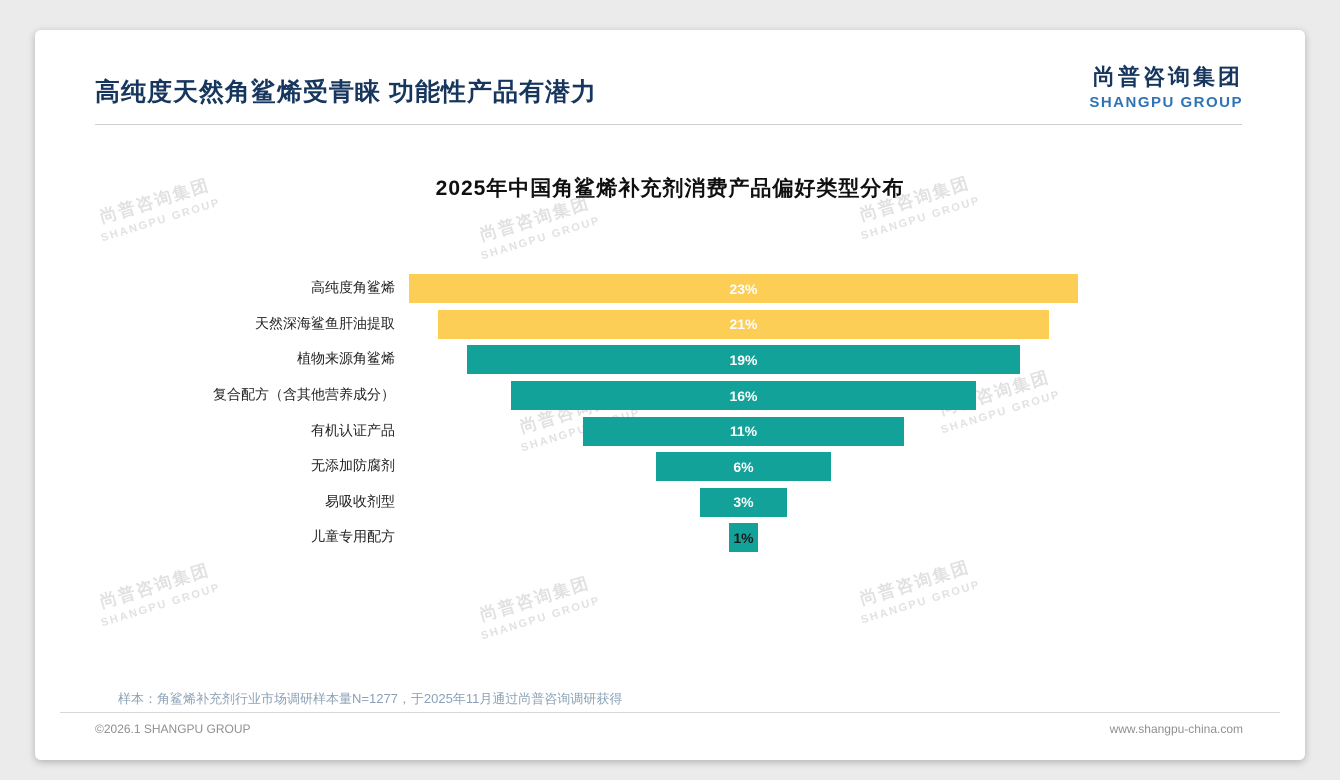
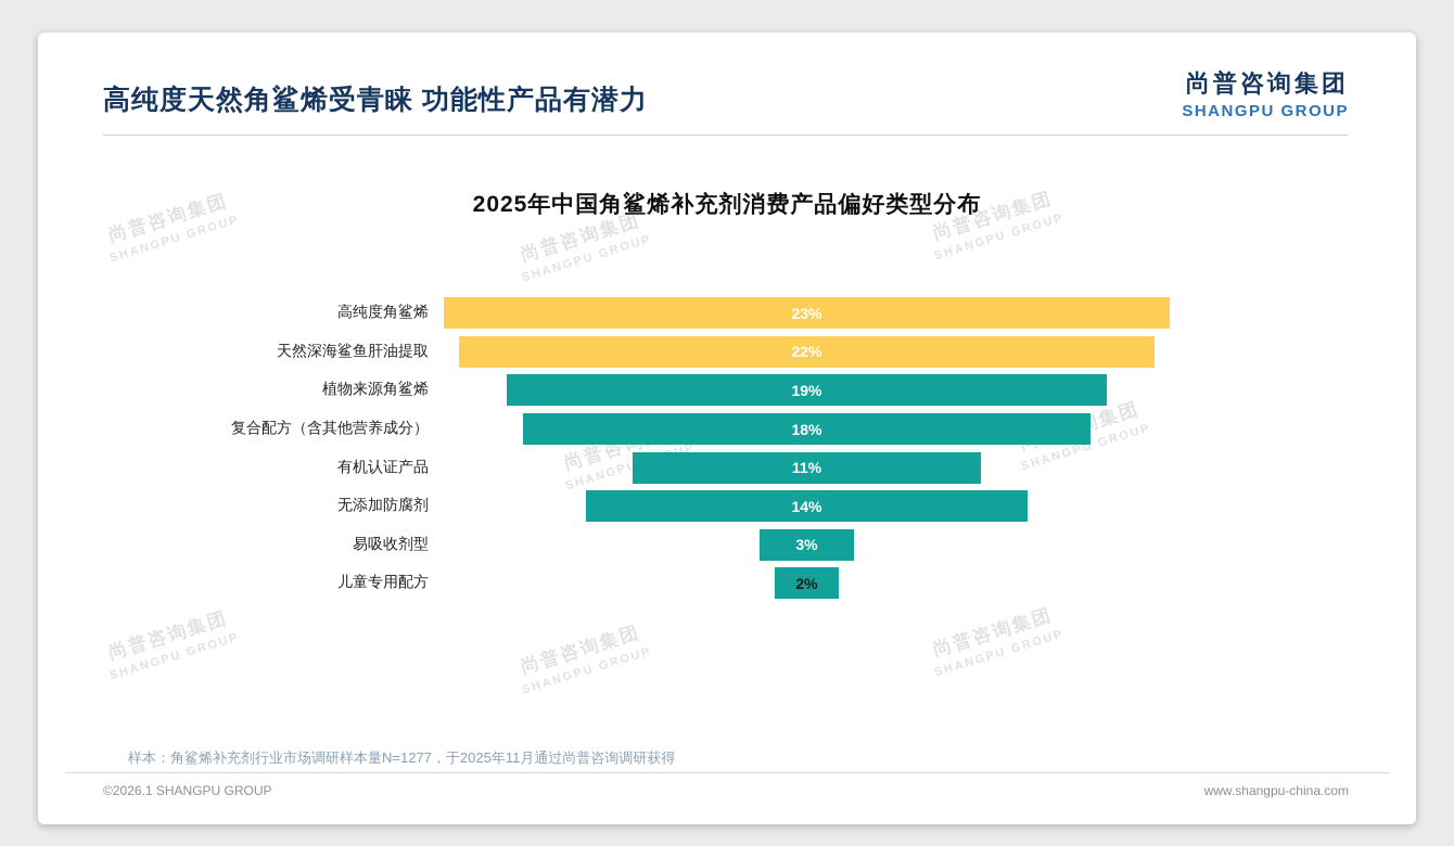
天然深海鲨鱼肝油提取: 21% -> 22%
复合配方（含其他营养成分）: 16% -> 18%
无添加防腐剂: 6% -> 14%
儿童专用配方: 1% -> 2%
